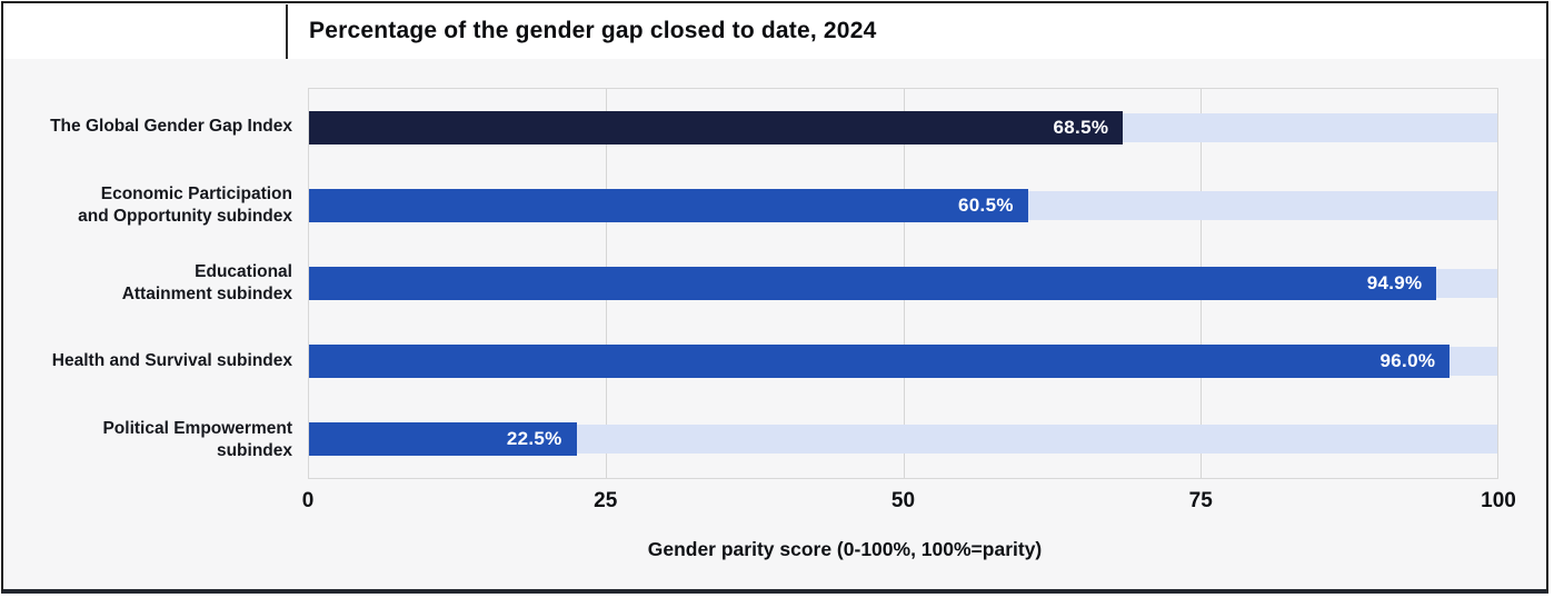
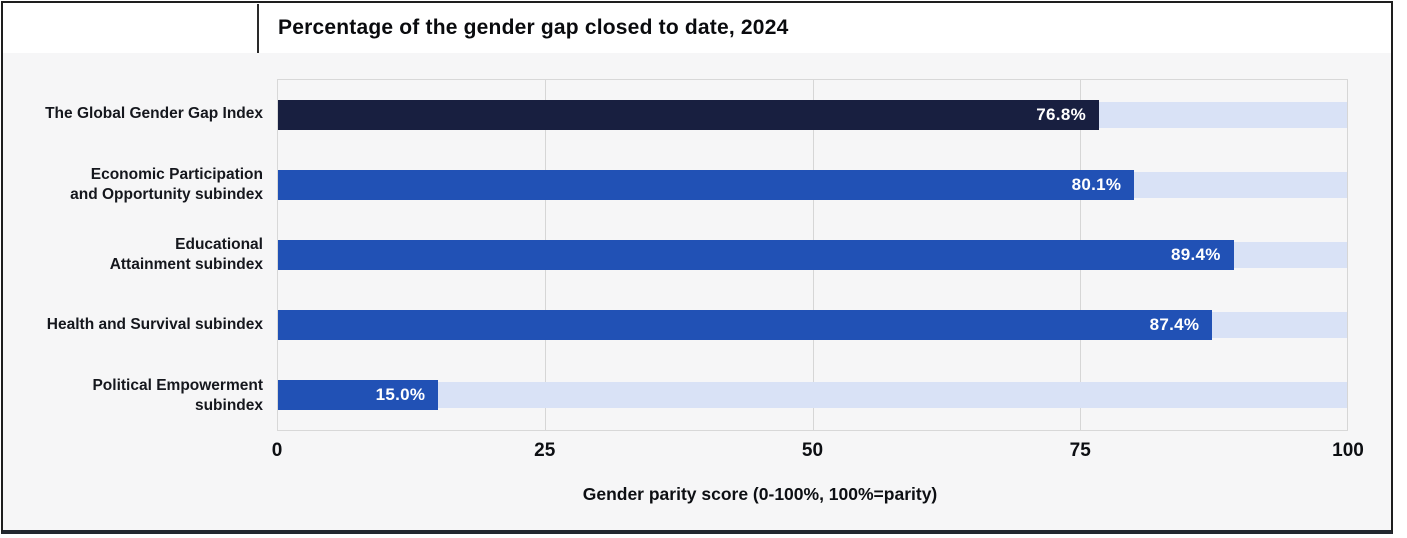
The Global Gender Gap Index: 68.5% -> 76.8%
Economic Participation and Opportunity subindex: 60.5% -> 80.1%
Educational Attainment subindex: 94.9% -> 89.4%
Health and Survival subindex: 96.0% -> 87.4%
Political Empowerment subindex: 22.5% -> 15.0%
